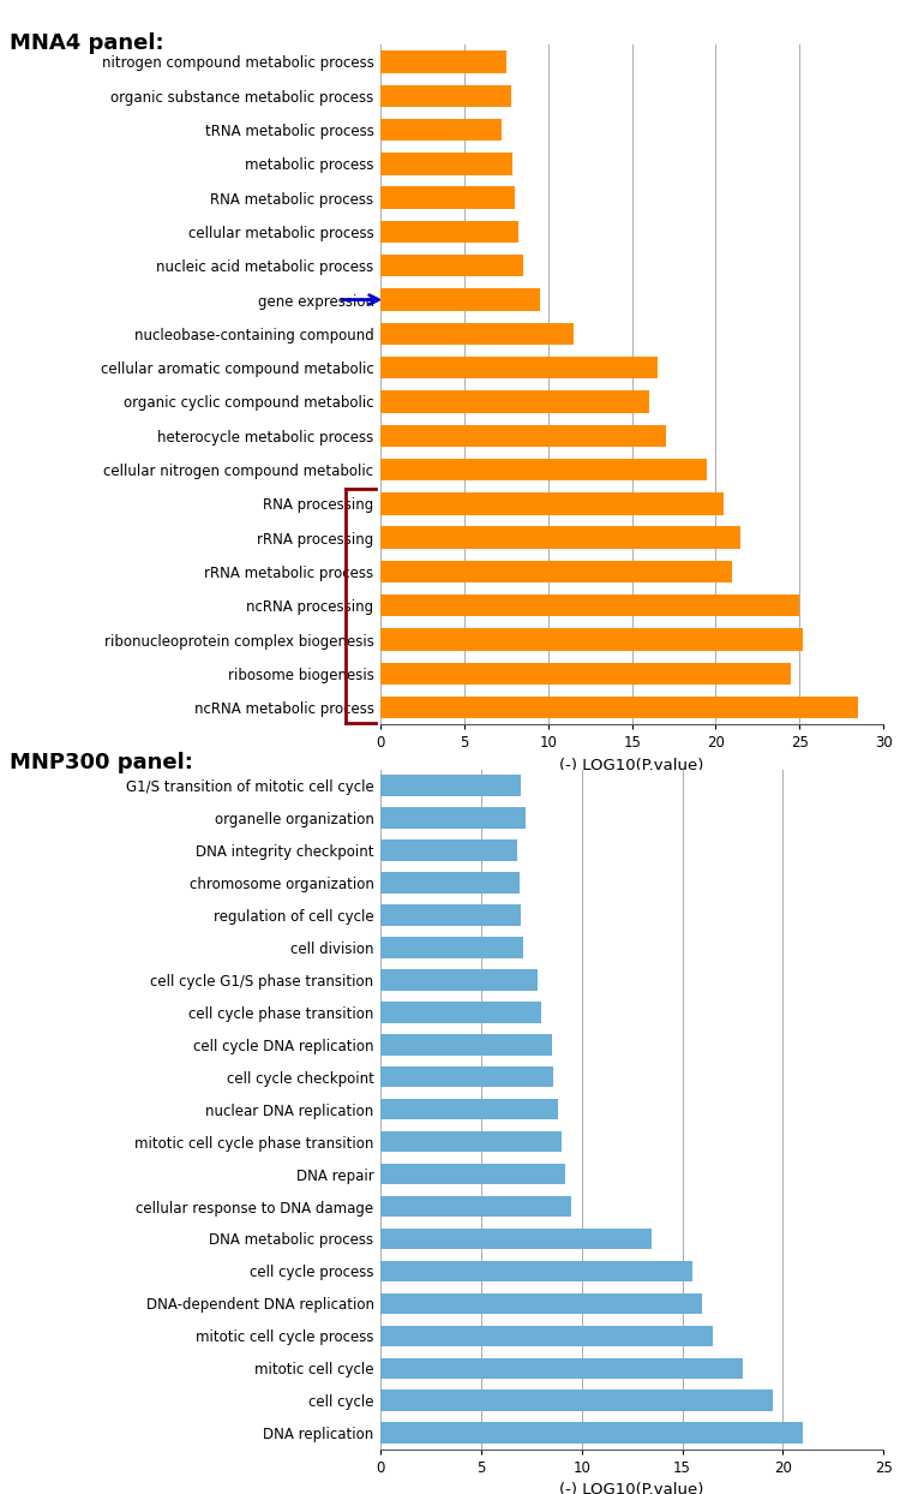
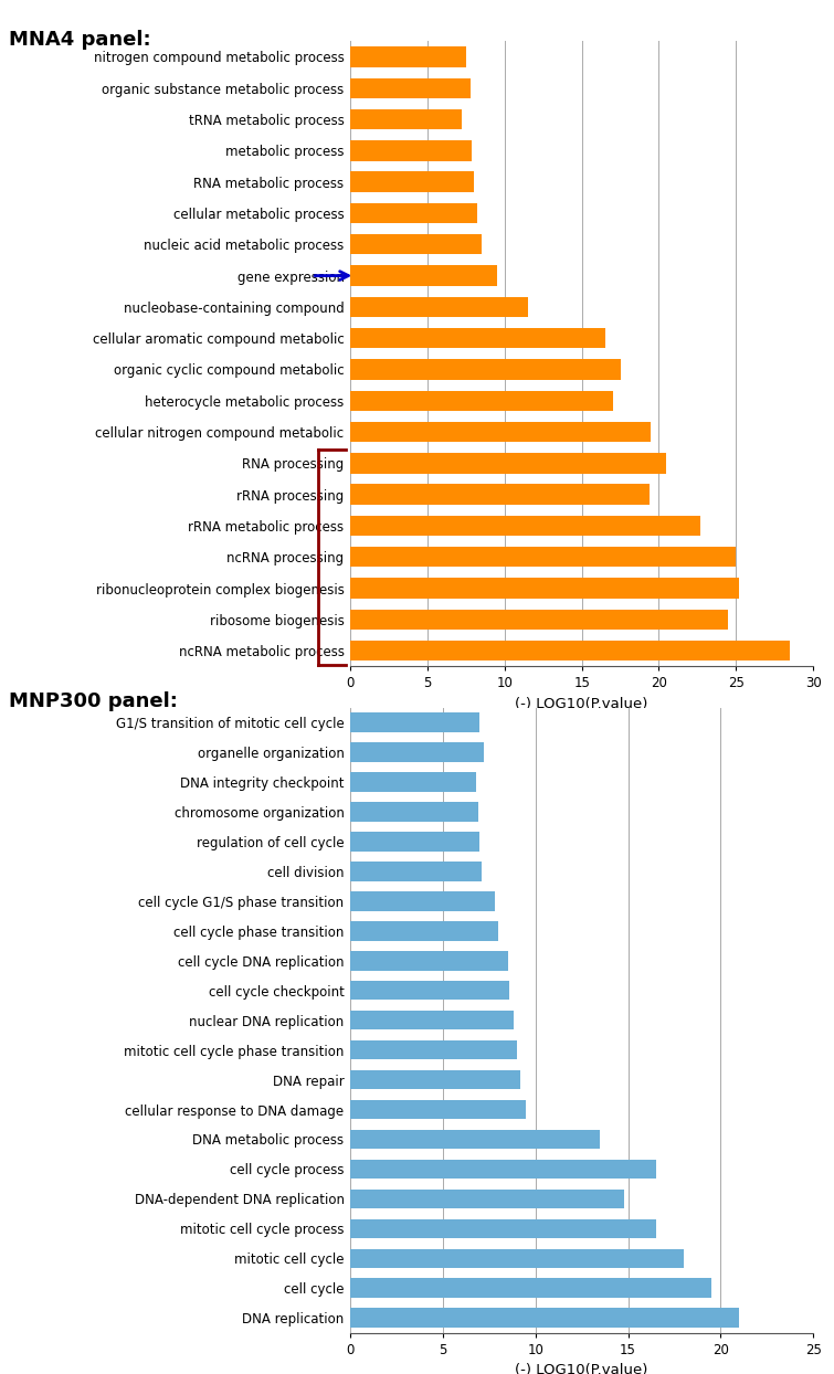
organic cyclic compound metabolic: 16.0 -> 17.5
rRNA processing: 21.5 -> 19.4
rRNA metabolic process: 21.0 -> 22.7
cell cycle process: 15.5 -> 16.5
DNA-dependent DNA replication: 16.0 -> 14.8
